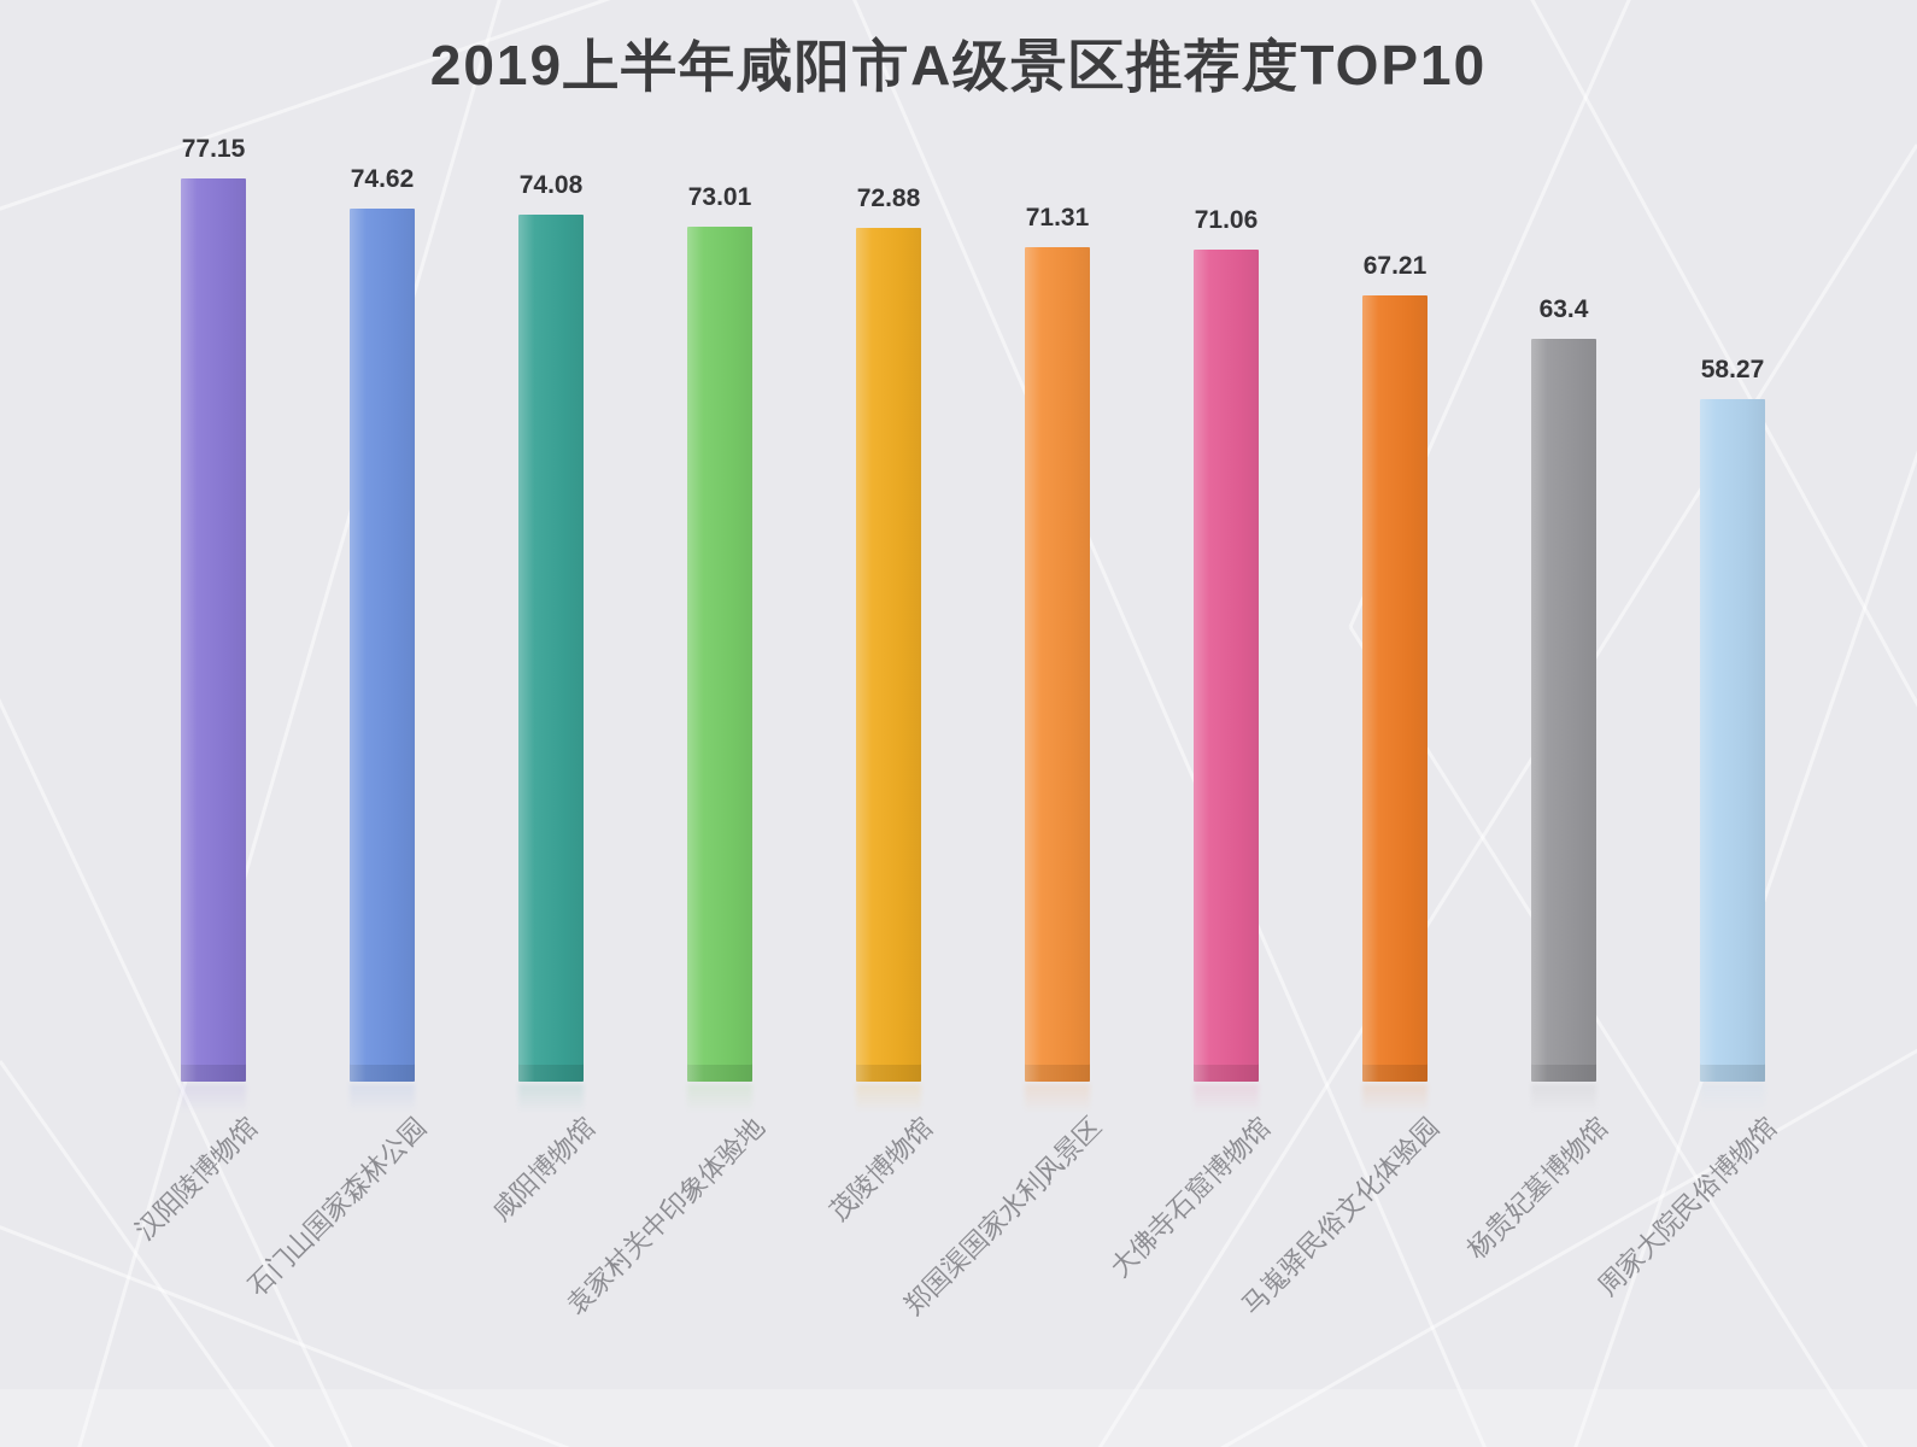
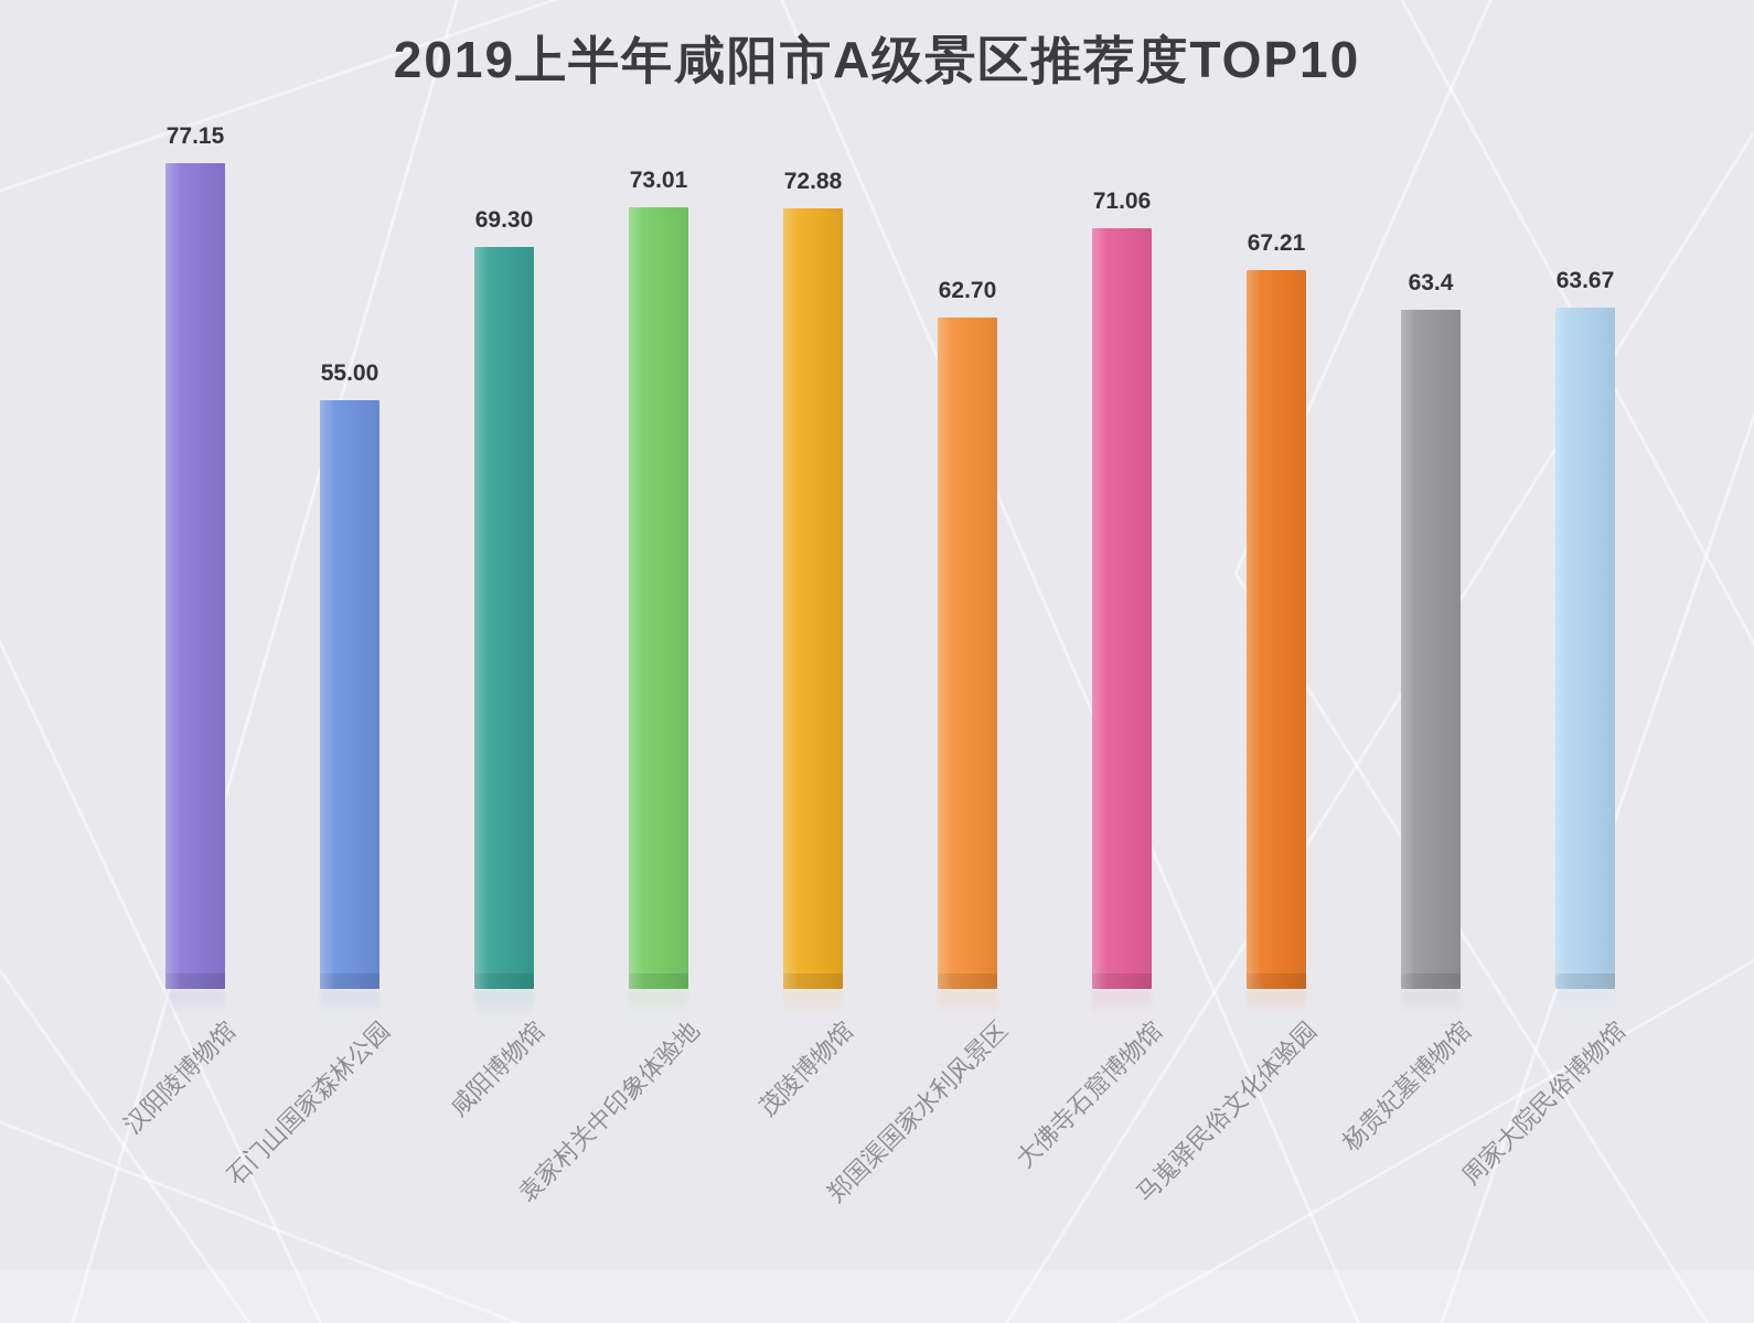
石门山国家森林公园: 74.62 -> 55.00
咸阳博物馆: 74.08 -> 69.30
郑国渠国家水利风景区: 71.31 -> 62.70
周家大院民俗博物馆: 58.27 -> 63.67
